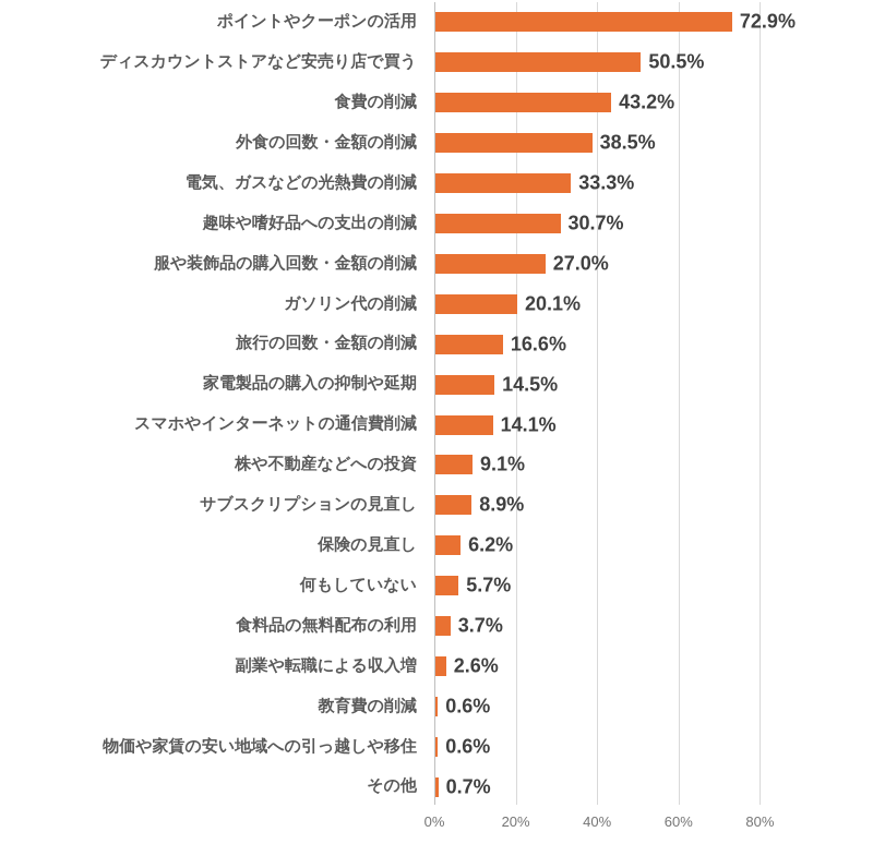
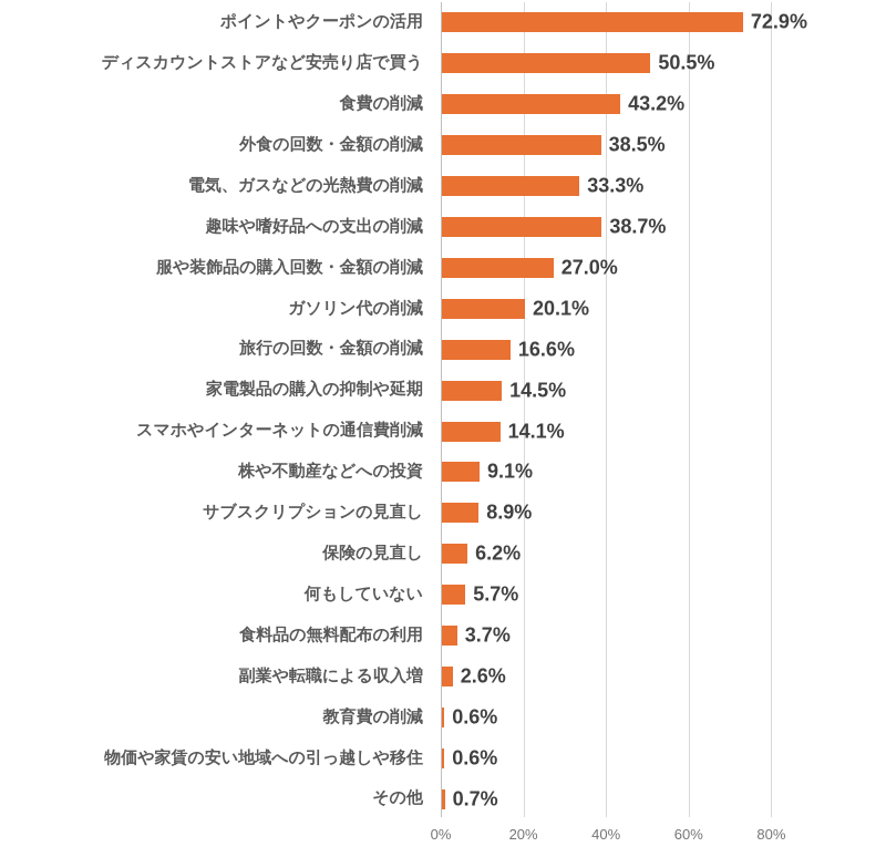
趣味や嗜好品への支出の削減: 30.7% -> 38.7%
